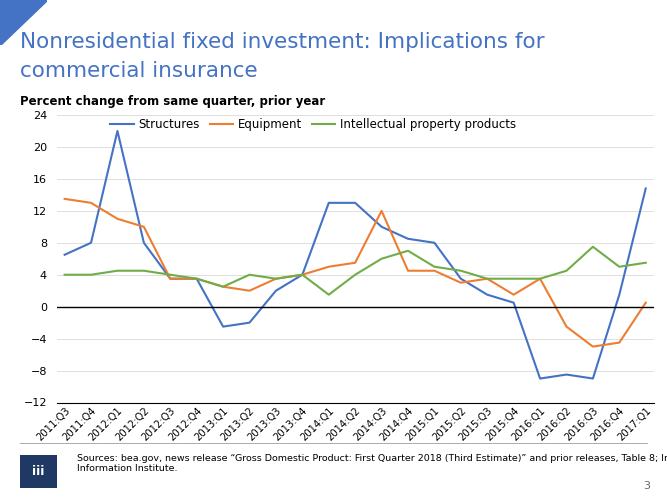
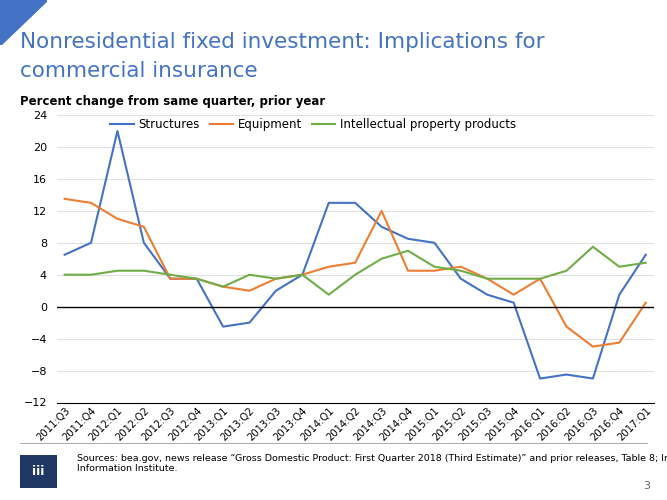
Equipment/2015:Q2: 3.0 -> 5.0
Structures/2017:Q1: 14.8 -> 6.5
